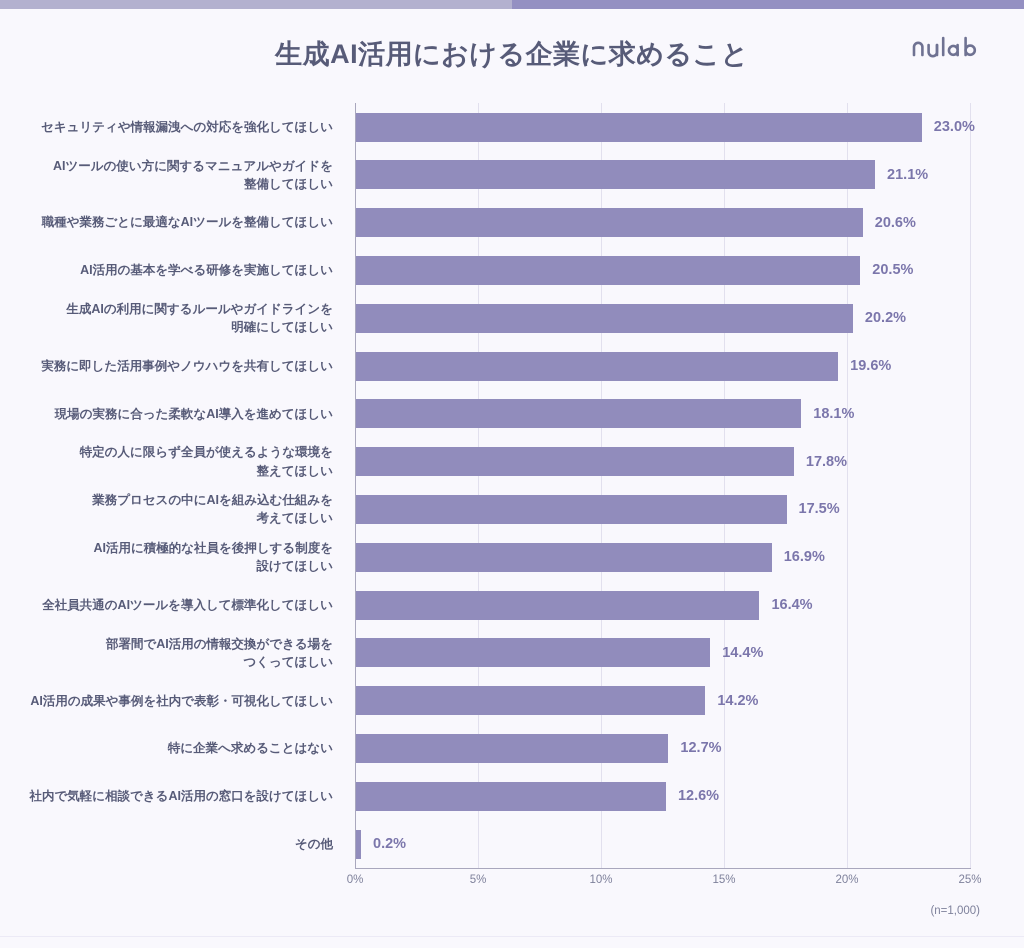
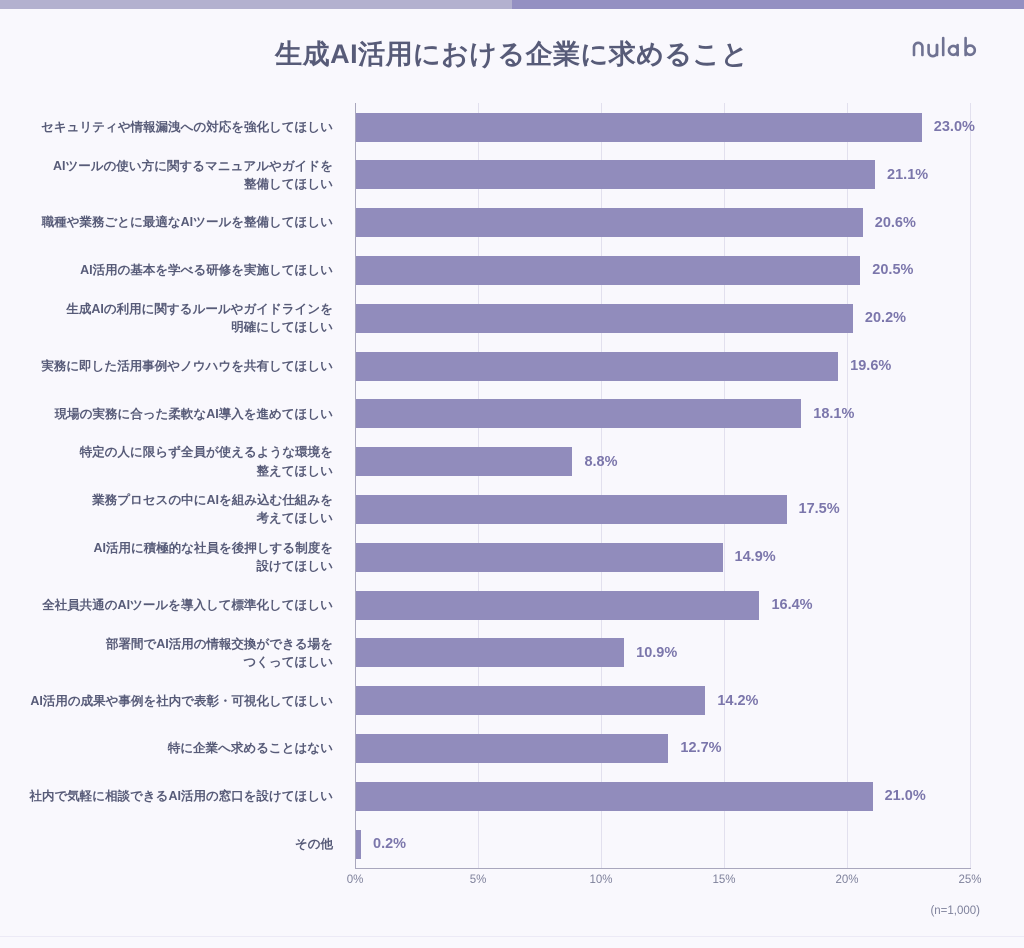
特定の人に限らず全員が使えるような環境を 整えてほしい: 17.8% -> 8.8%
AI活用に積極的な社員を後押しする制度を 設けてほしい: 16.9% -> 14.9%
部署間でAI活用の情報交換ができる場を つくってほしい: 14.4% -> 10.9%
社内で気軽に相談できるAI活用の窓口を設けてほしい: 12.6% -> 21.0%
